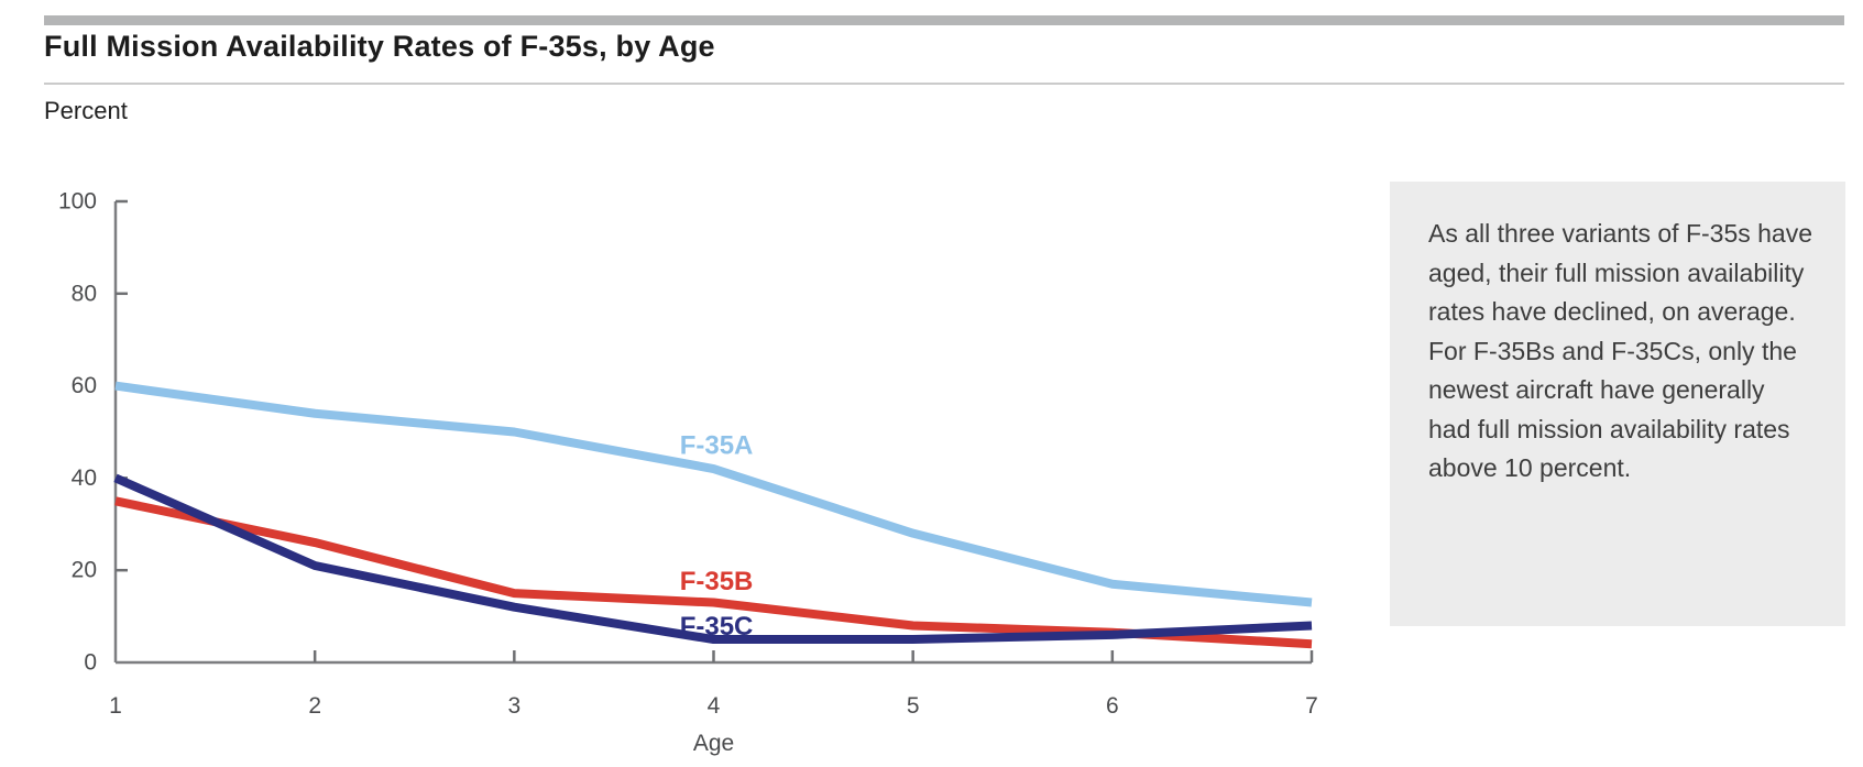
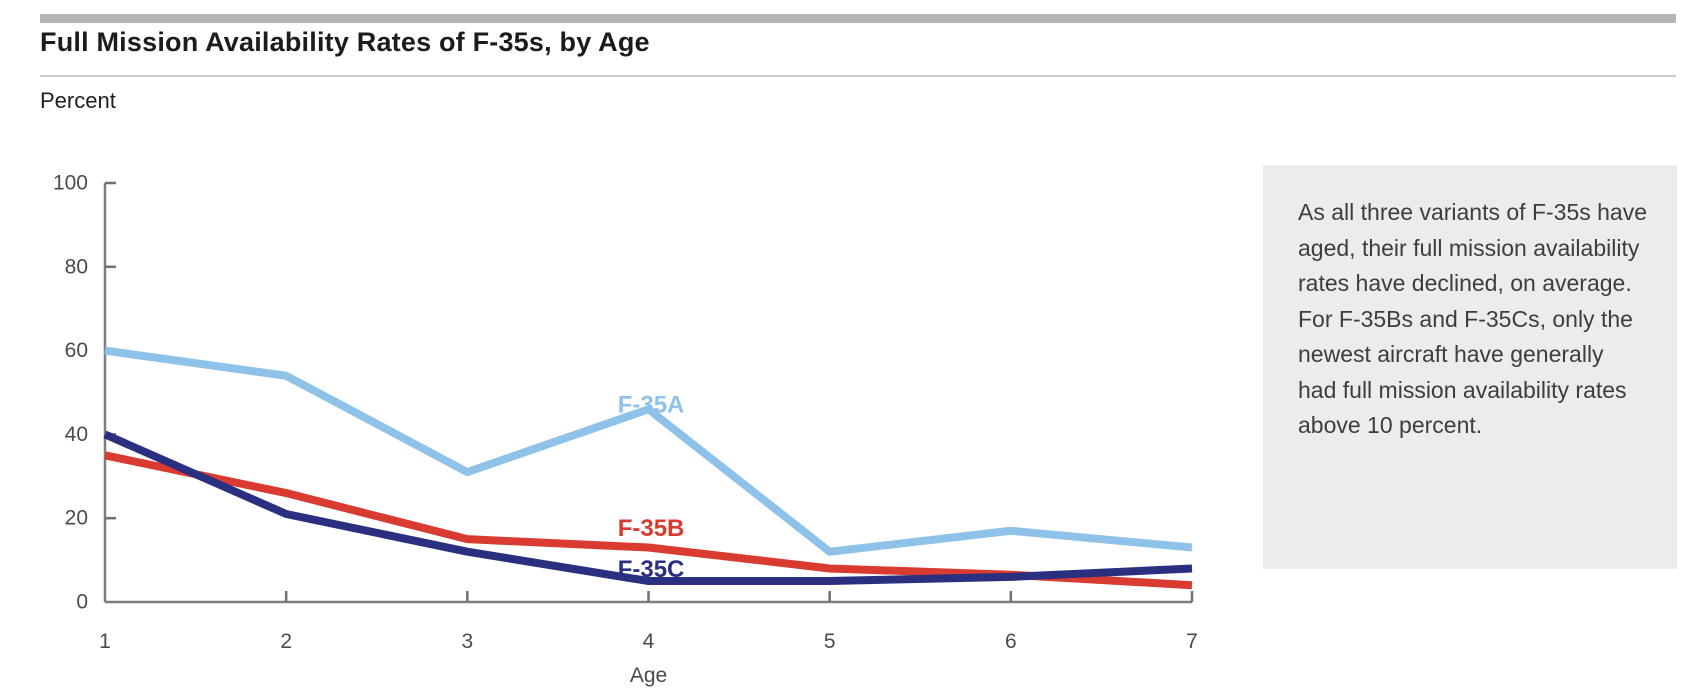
F-35A/3: 50 -> 31
F-35A/4: 42 -> 46
F-35A/5: 28 -> 12
